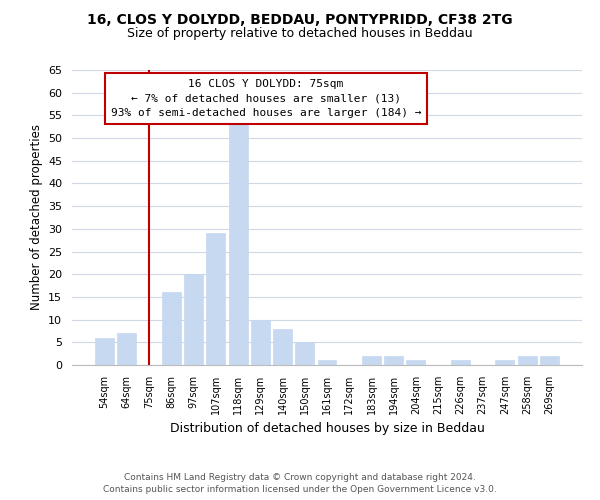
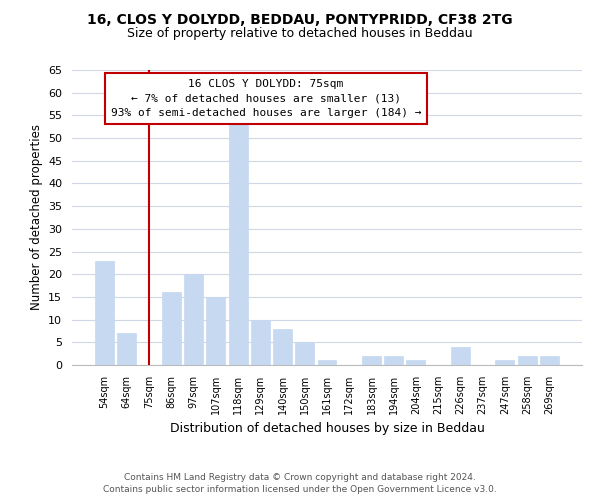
54sqm: 6 -> 23
107sqm: 29 -> 15
226sqm: 1 -> 4
